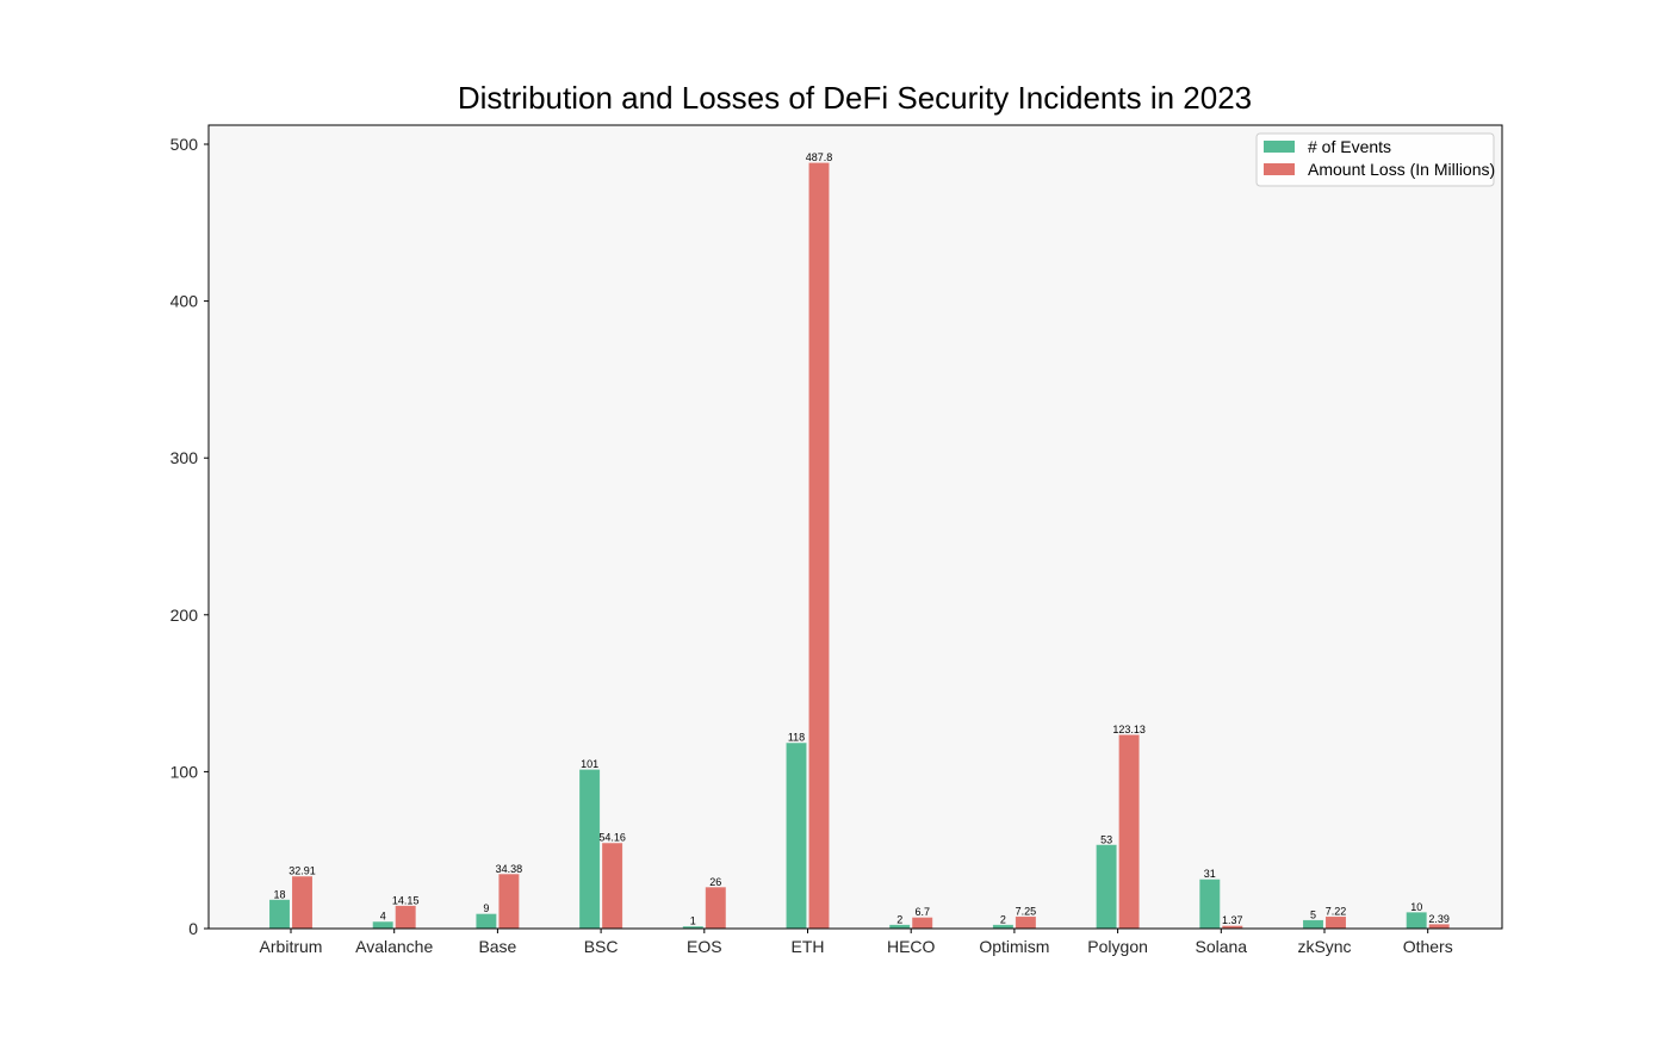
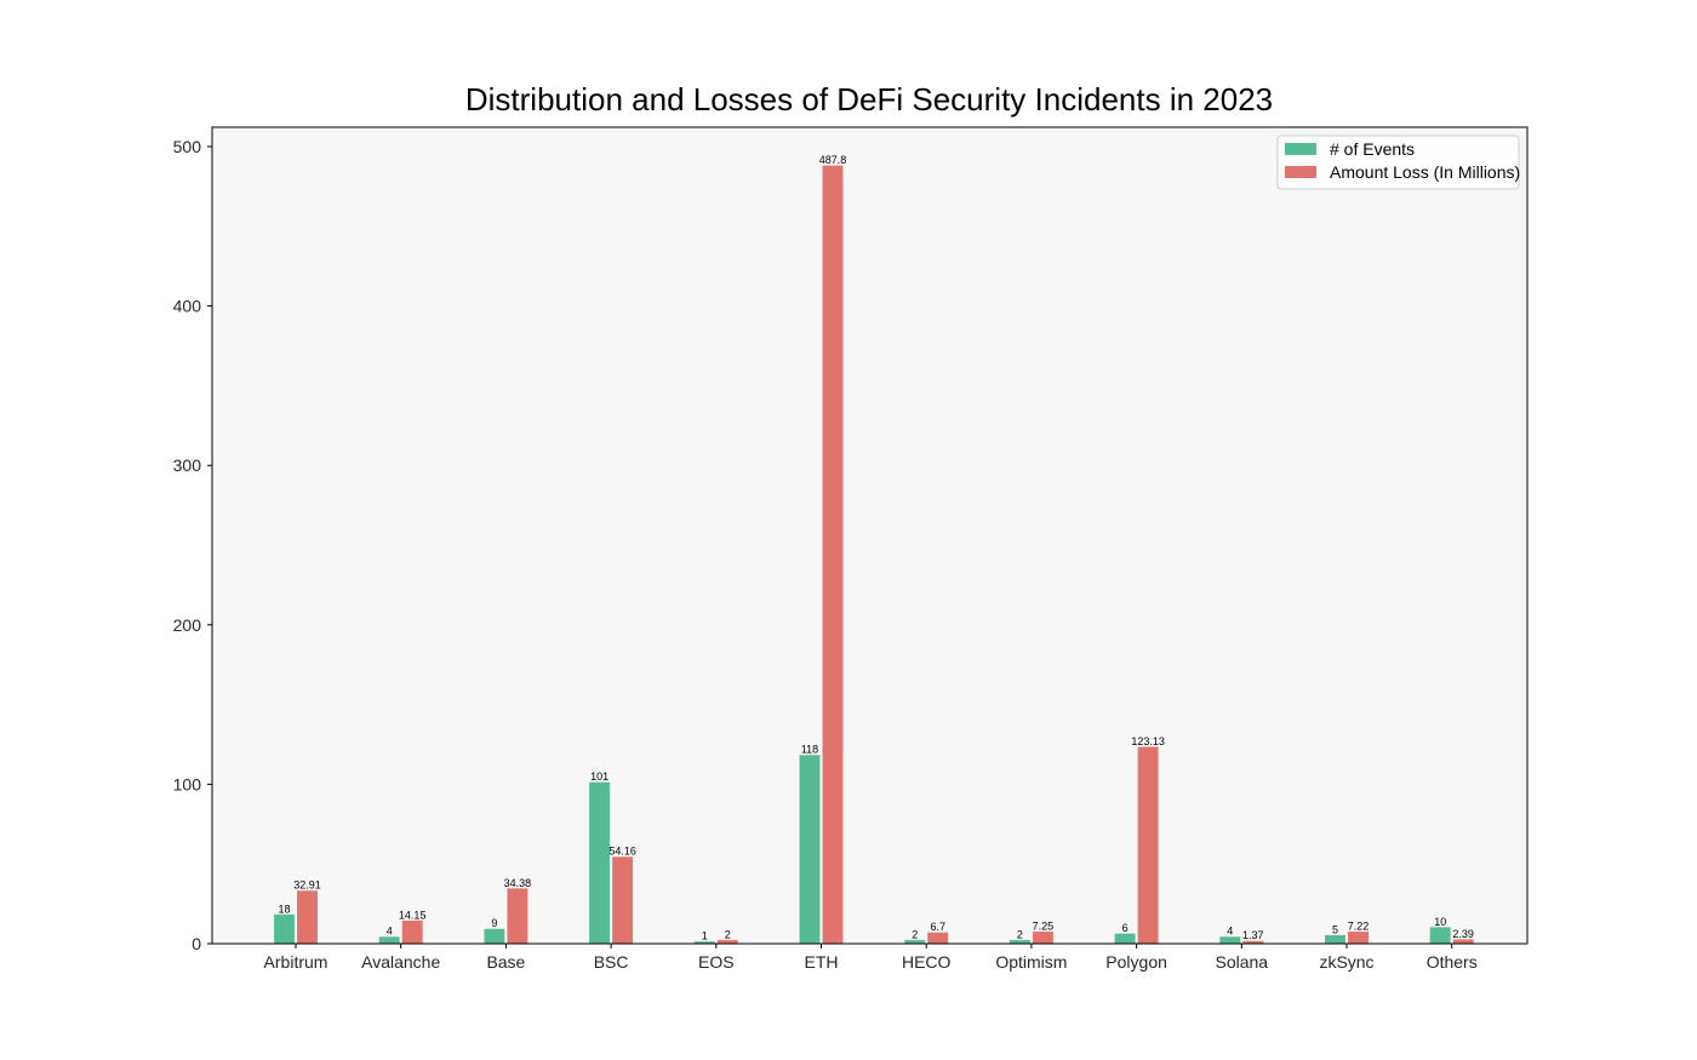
Amount Loss (In Millions)/EOS: 26 -> 2
# of Events/Polygon: 53 -> 6
# of Events/Solana: 31 -> 4
